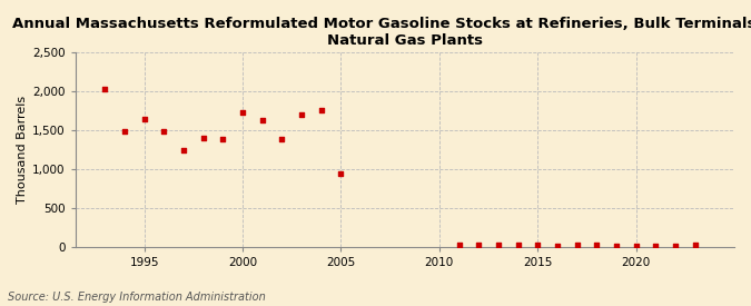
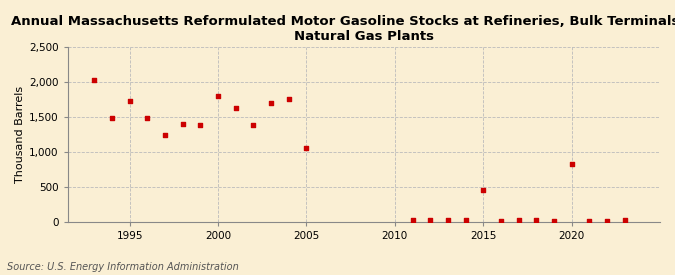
1995: 1,640 -> 1,720
2000: 1,720 -> 1,800
2005: 940 -> 1,060
2015: 20 -> 460
2020: 20 -> 820
